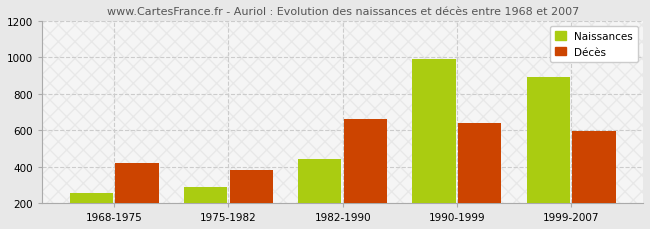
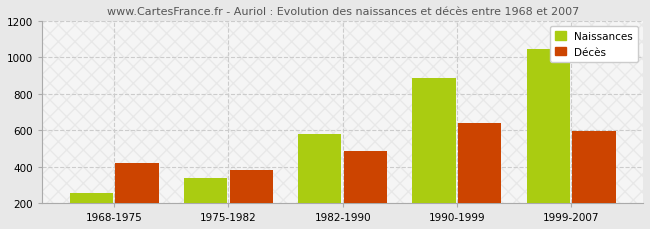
Naissances/1975-1982: 290 -> 340
Naissances/1982-1990: 440 -> 580
Décès/1982-1990: 660 -> 490
Naissances/1990-1999: 990 -> 890
Naissances/1999-2007: 890 -> 1050
